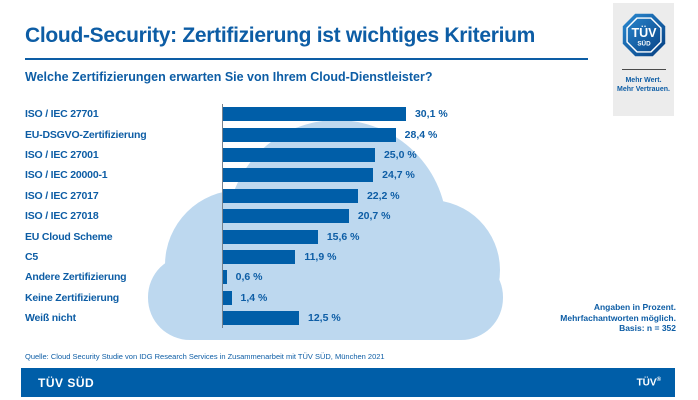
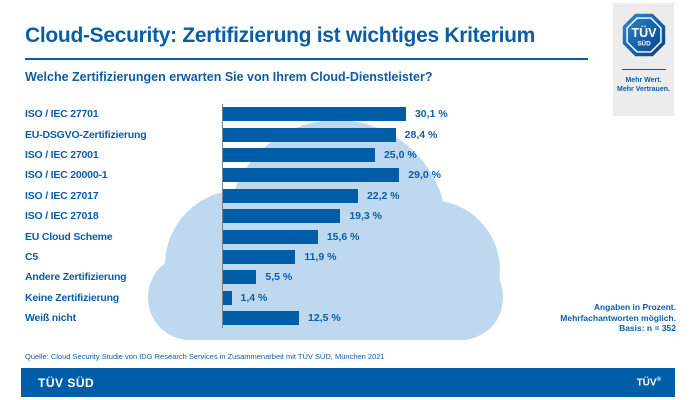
ISO / IEC 20000-1: 24,7 -> 29,0
ISO / IEC 27018: 20,7 -> 19,3
Andere Zertifizierung: 0,6 -> 5,5
